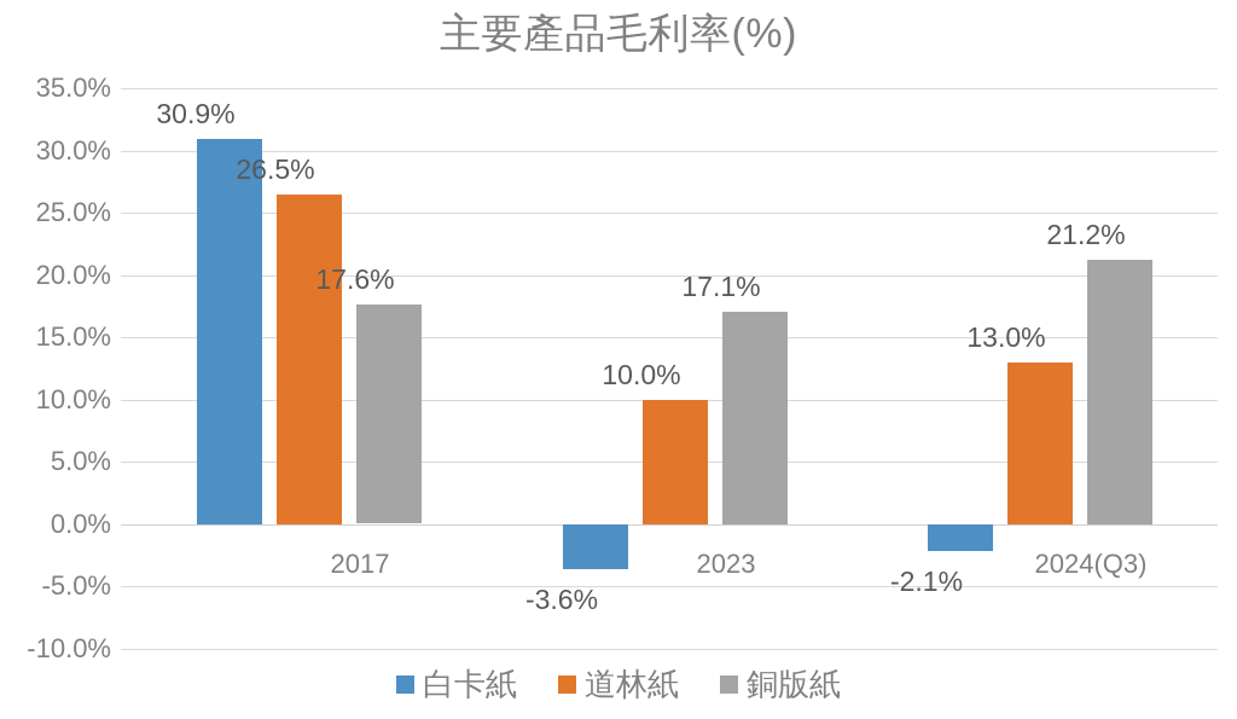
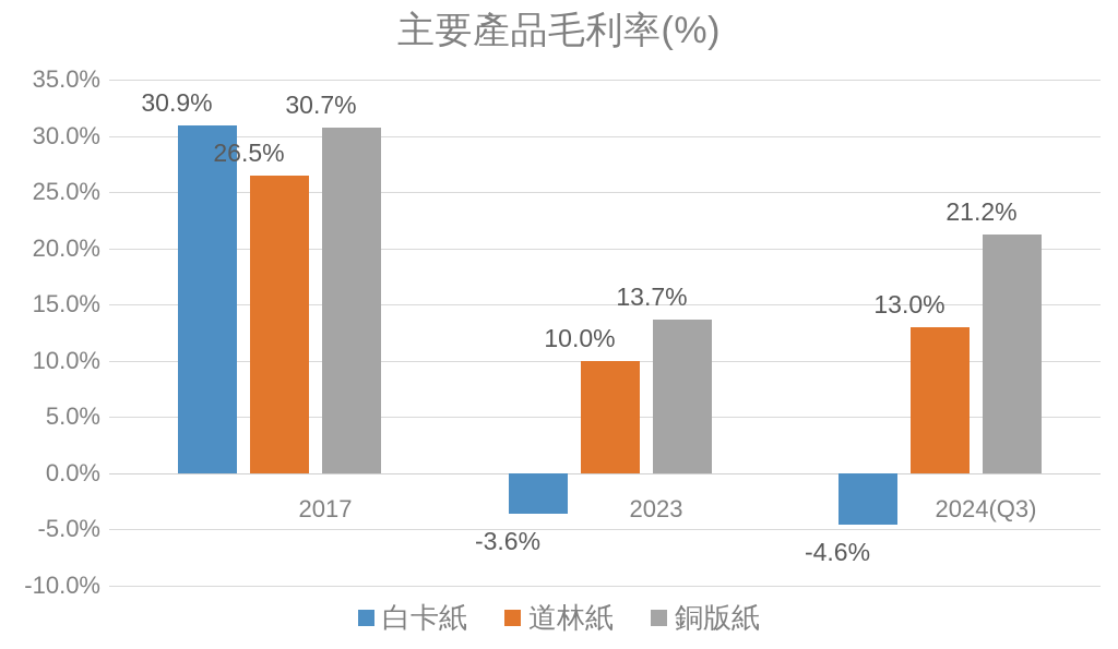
銅版紙/2017: 17.6% -> 30.7%
銅版紙/2023: 17.1% -> 13.7%
白卡紙/2024(Q3): -2.1% -> -4.6%
